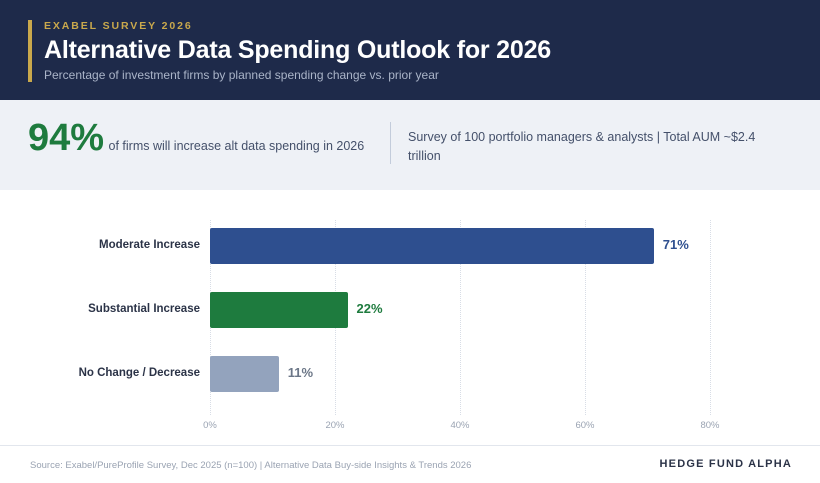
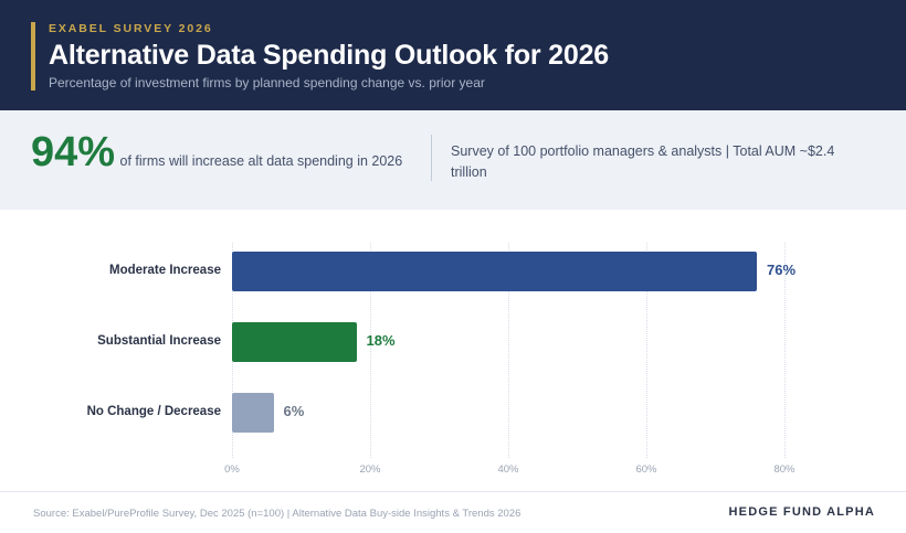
Moderate Increase: 71% -> 76%
Substantial Increase: 22% -> 18%
No Change / Decrease: 11% -> 6%
